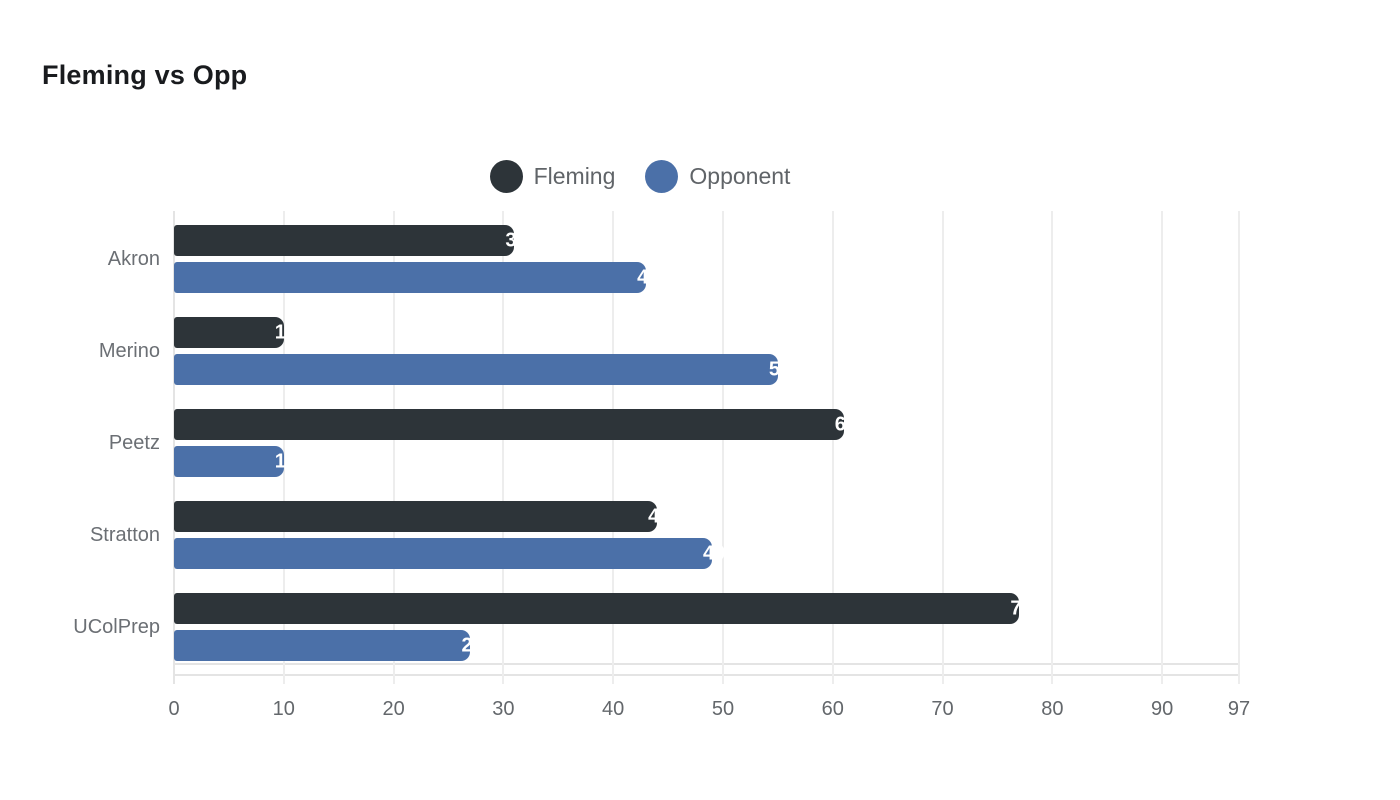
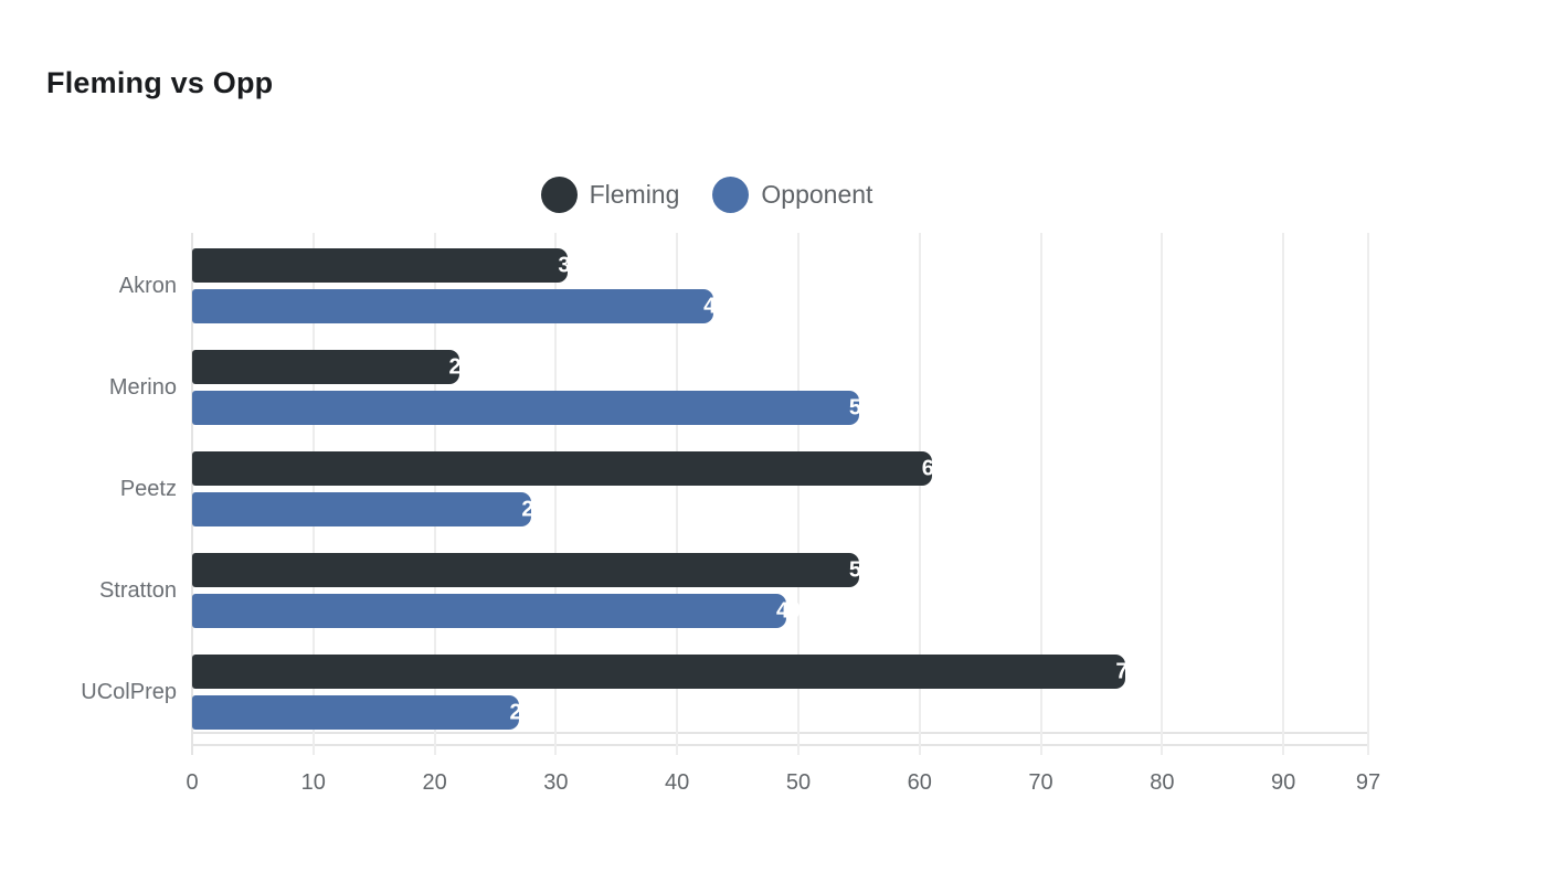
Fleming/Merino: 10 -> 22
Opponent/Peetz: 10 -> 28
Fleming/Stratton: 44 -> 55
